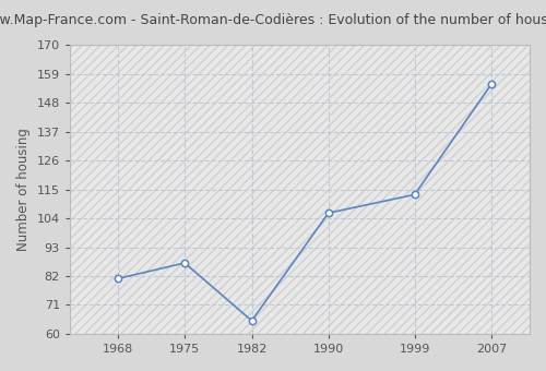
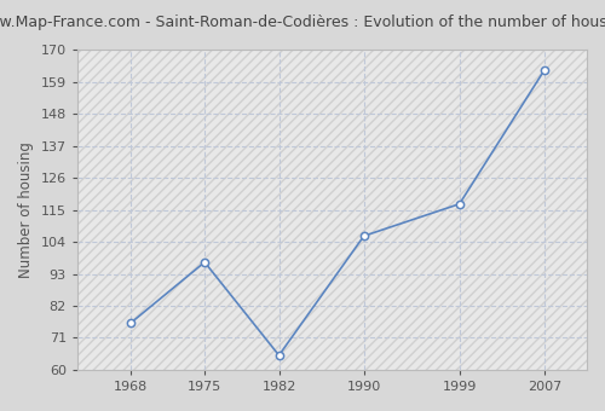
1968: 81 -> 76
1975: 87 -> 97
1999: 113 -> 117
2007: 155 -> 163
